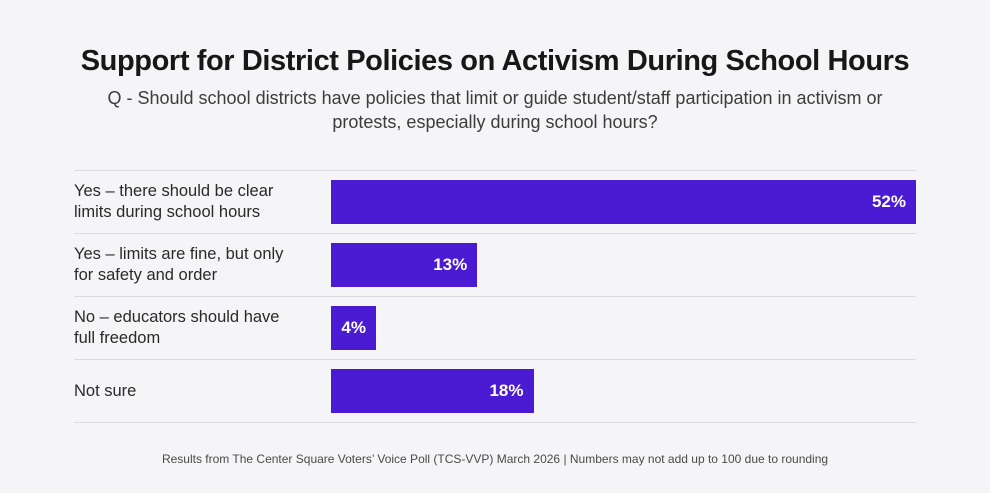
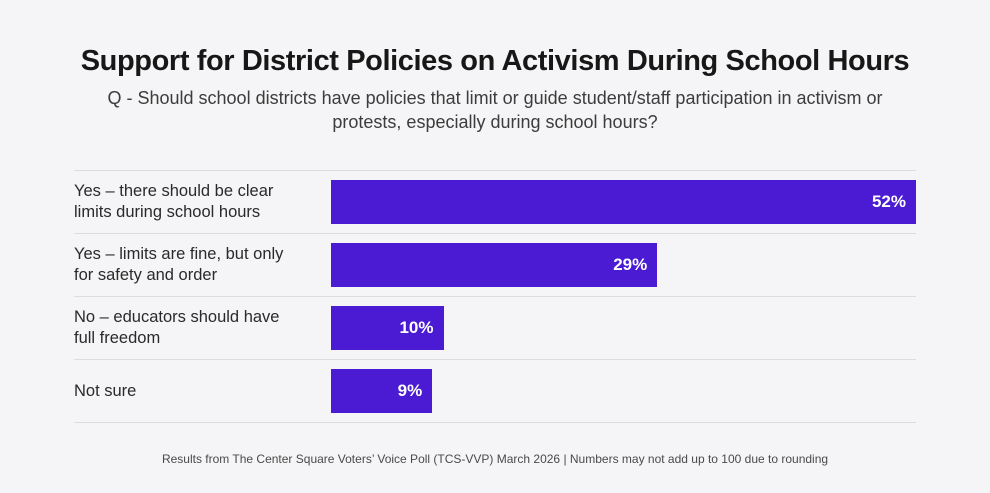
Yes – limits are fine, but only for safety and order: 13% -> 29%
No – educators should have full freedom: 4% -> 10%
Not sure: 18% -> 9%
